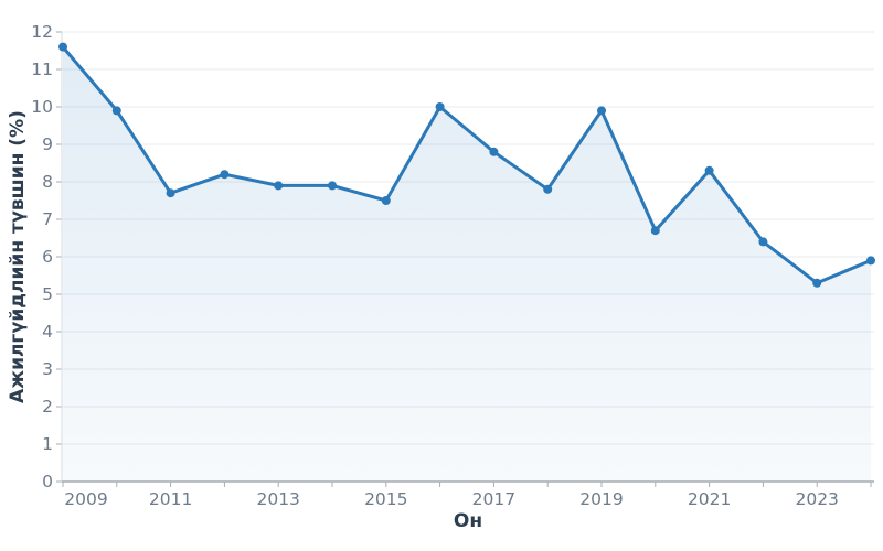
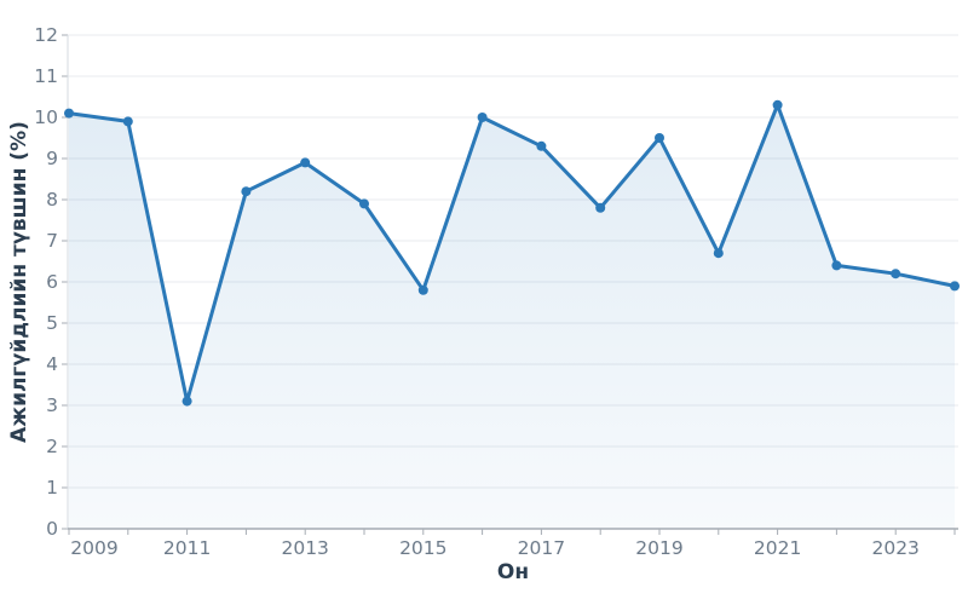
2009: 11.6 -> 10.1
2011: 7.7 -> 3.1
2013: 7.9 -> 8.9
2015: 7.5 -> 5.8
2017: 8.8 -> 9.3
2019: 9.9 -> 9.5
2021: 8.3 -> 10.3
2023: 5.3 -> 6.2
